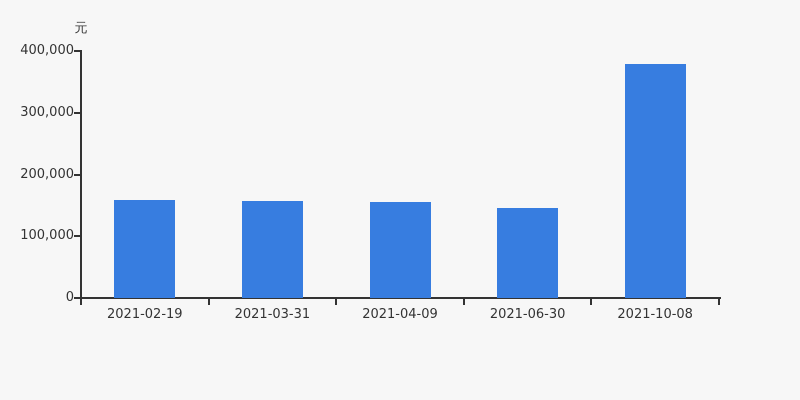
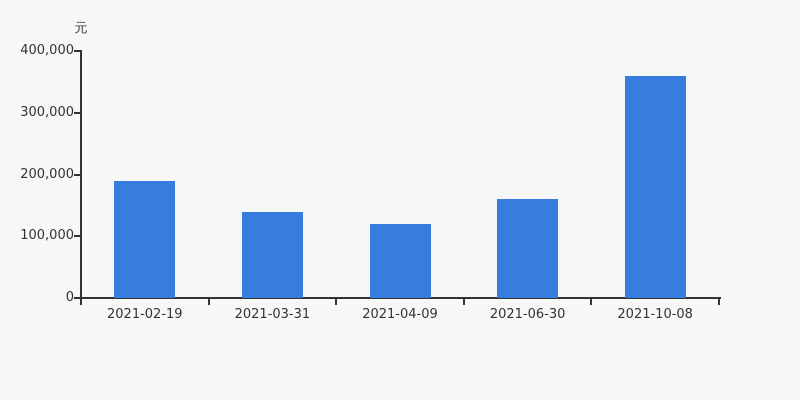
2021-02-19: 160000 -> 190000
2021-03-31: 160000 -> 140000
2021-04-09: 160000 -> 120000
2021-06-30: 150000 -> 160000
2021-10-08: 380000 -> 360000
